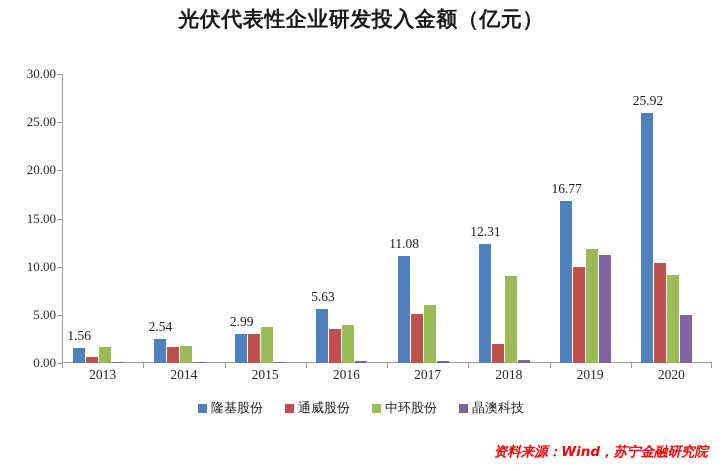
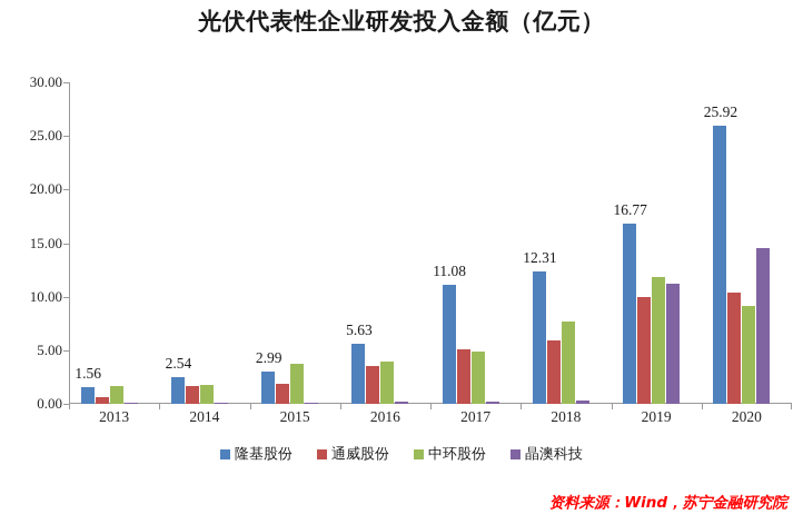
通威股份/2015: 3 -> 2
中环股份/2017: 6 -> 5
通威股份/2018: 2 -> 6
中环股份/2018: 9 -> 8
晶澳科技/2020: 5 -> 14
